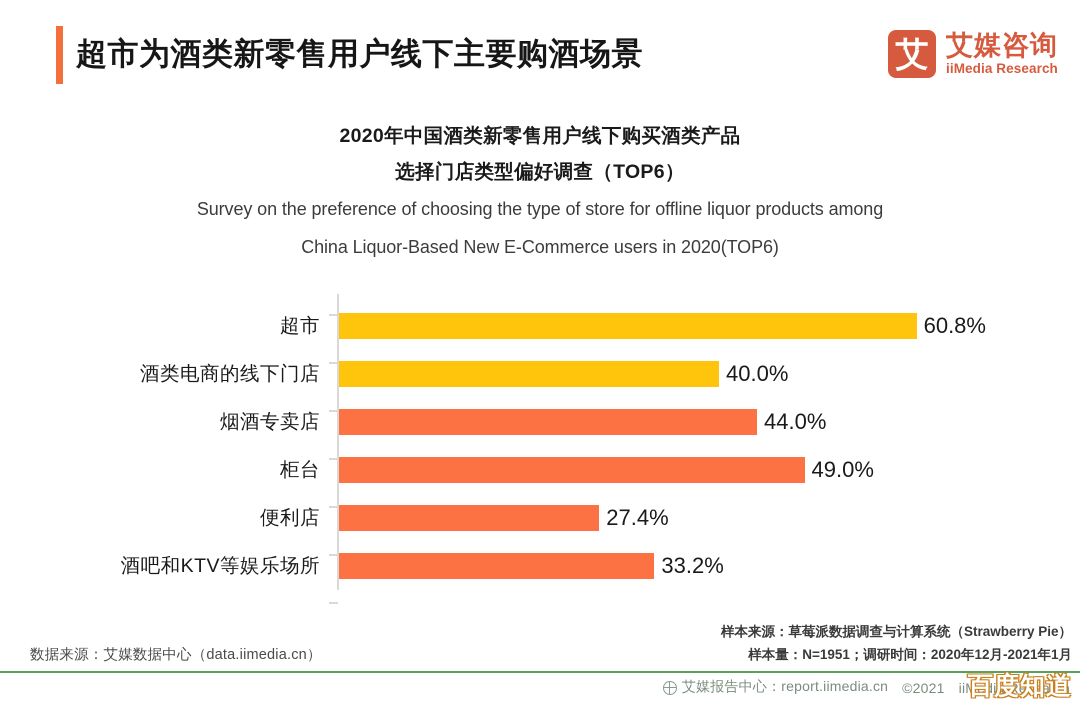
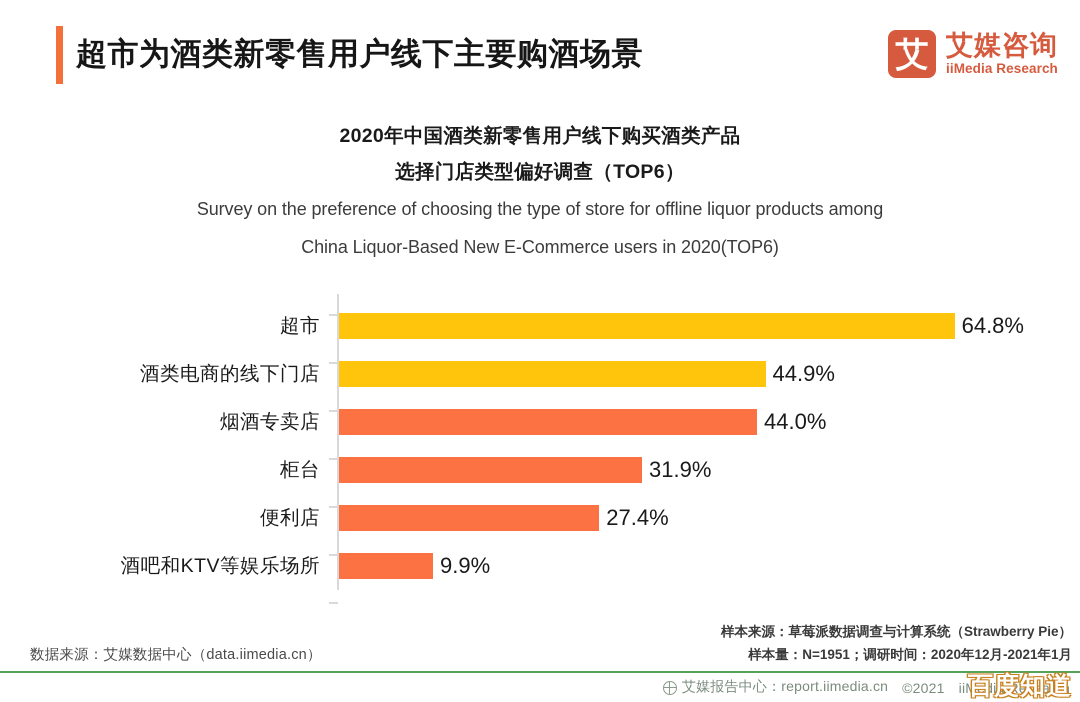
超市: 60.8% -> 64.8%
酒类电商的线下门店: 40.0% -> 44.9%
柜台: 49.0% -> 31.9%
酒吧和KTV等娱乐场所: 33.2% -> 9.9%
